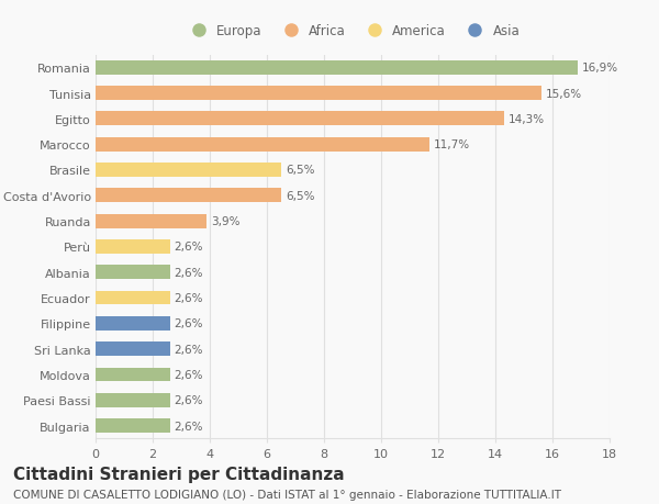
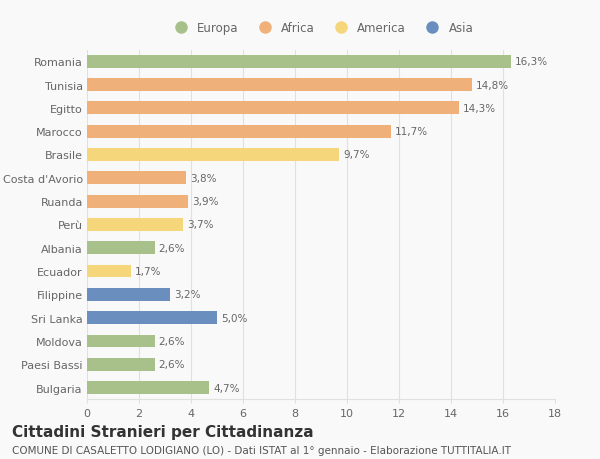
Romania: 16,9% -> 16,3%
Tunisia: 15,6% -> 14,8%
Brasile: 6,5% -> 9,7%
Costa d'Avorio: 6,5% -> 3,8%
Perù: 2,6% -> 3,7%
Ecuador: 2,6% -> 1,7%
Filippine: 2,6% -> 3,2%
Sri Lanka: 2,6% -> 5,0%
Bulgaria: 2,6% -> 4,7%
